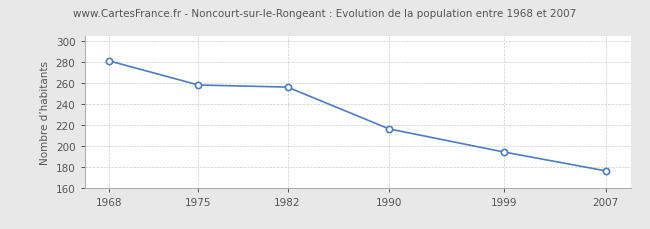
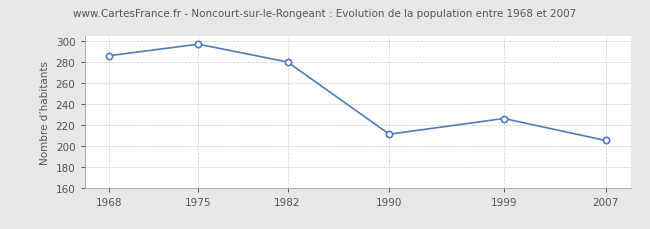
1968: 281 -> 286
1975: 258 -> 297
1982: 256 -> 280
1990: 216 -> 211
1999: 194 -> 226
2007: 176 -> 205
